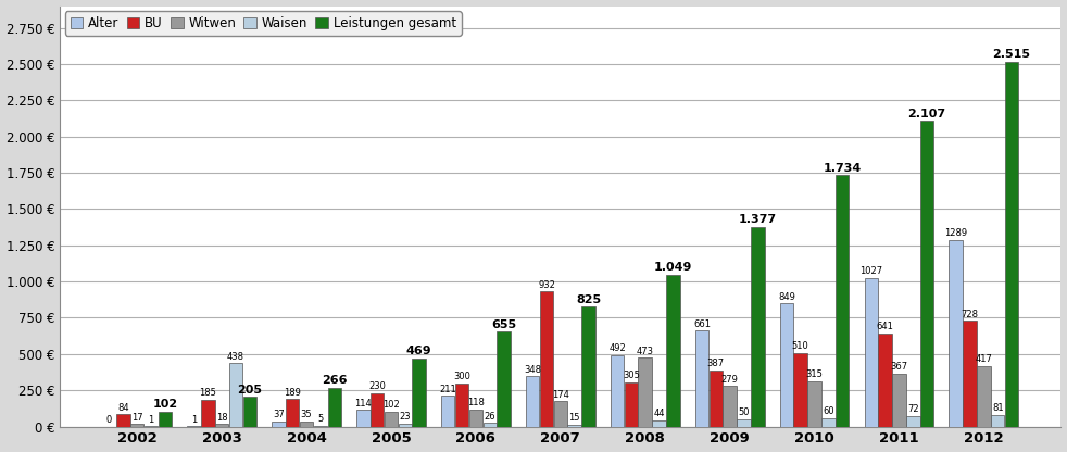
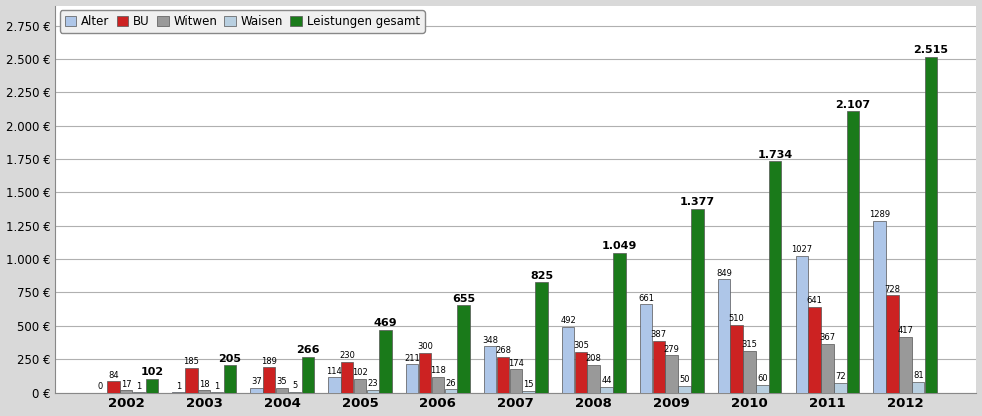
Waisen/2003: 438 -> 1
BU/2007: 932 -> 268
Witwen/2008: 473 -> 208
